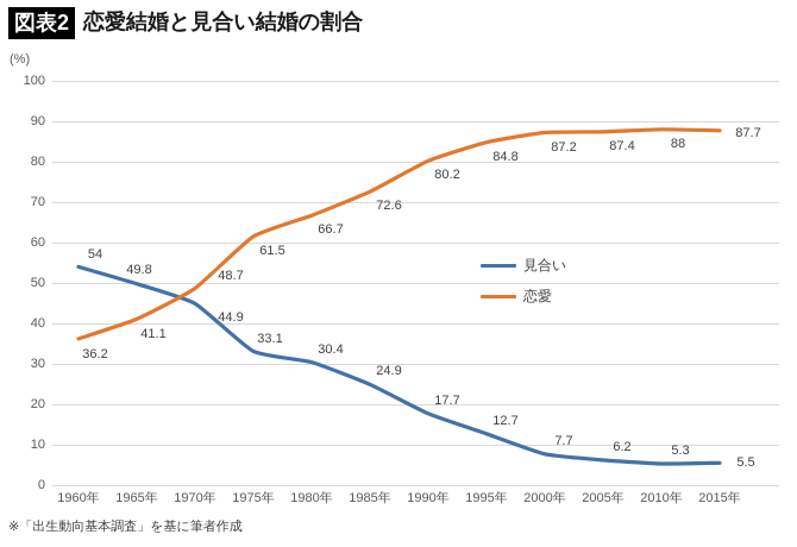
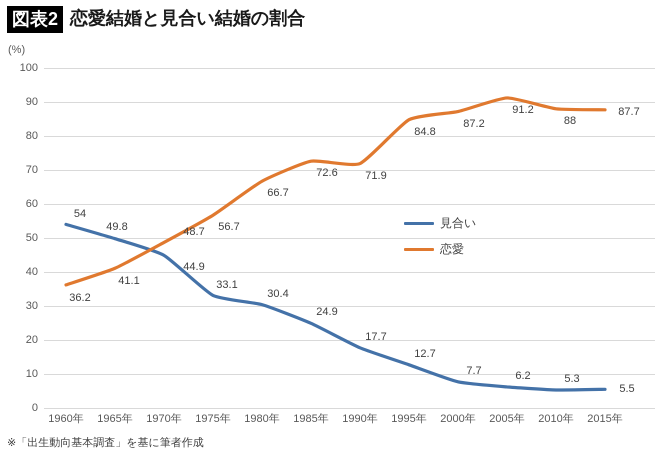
恋愛/1975年: 61.5 -> 56.7
恋愛/1990年: 80.2 -> 71.9
恋愛/2005年: 87.4 -> 91.2
